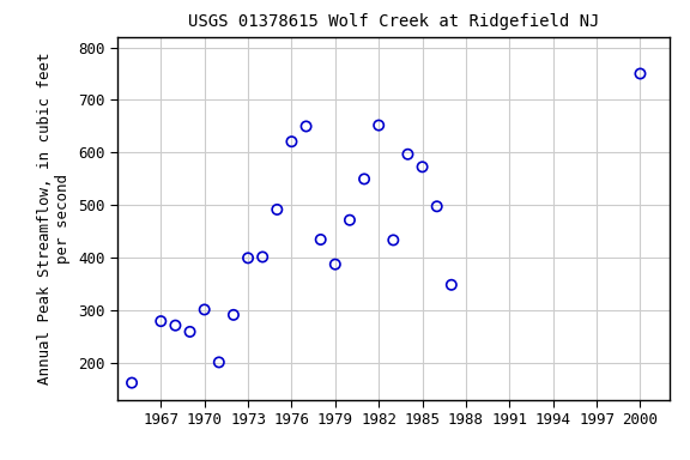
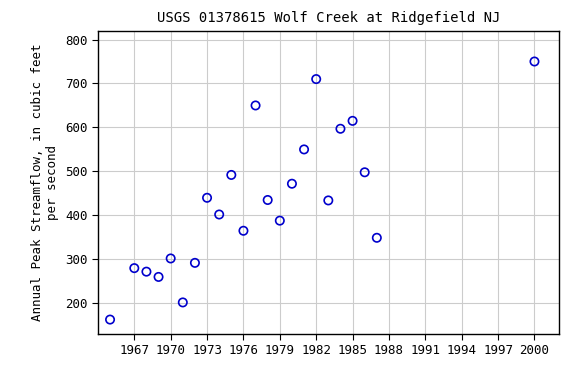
1973: 400 -> 440
1976: 621 -> 365
1982: 652 -> 710
1985: 573 -> 615
